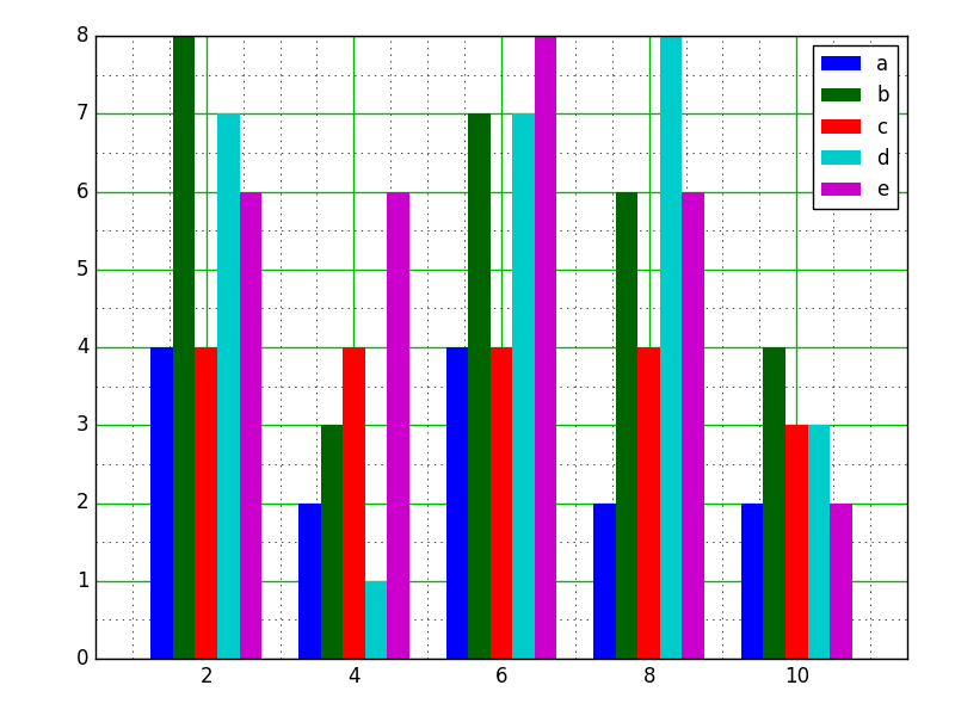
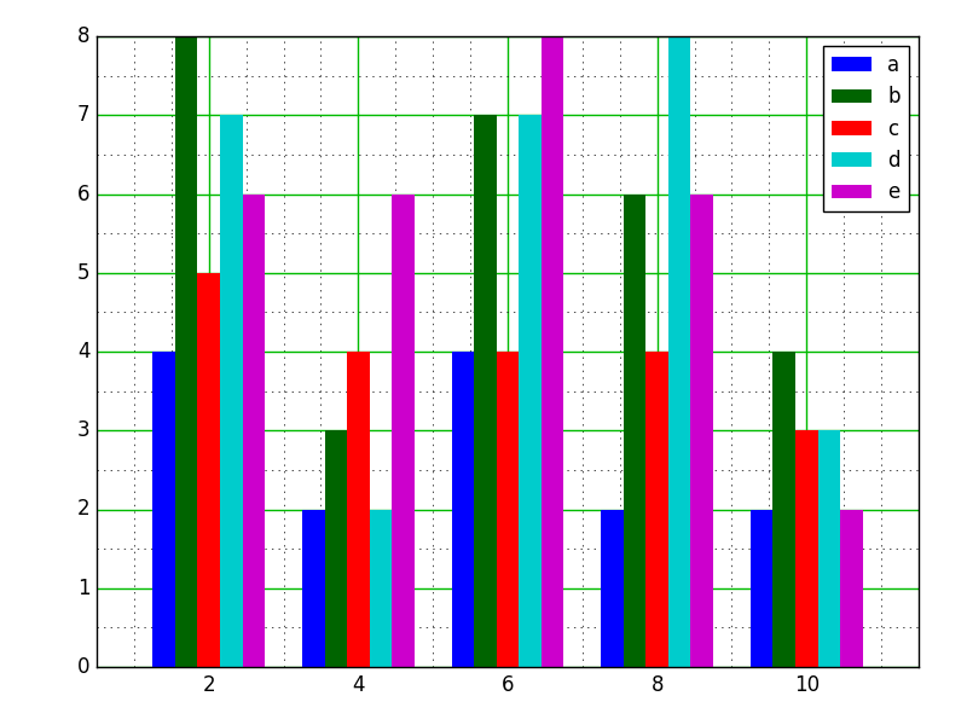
c/2: 4 -> 5
d/4: 1 -> 2
